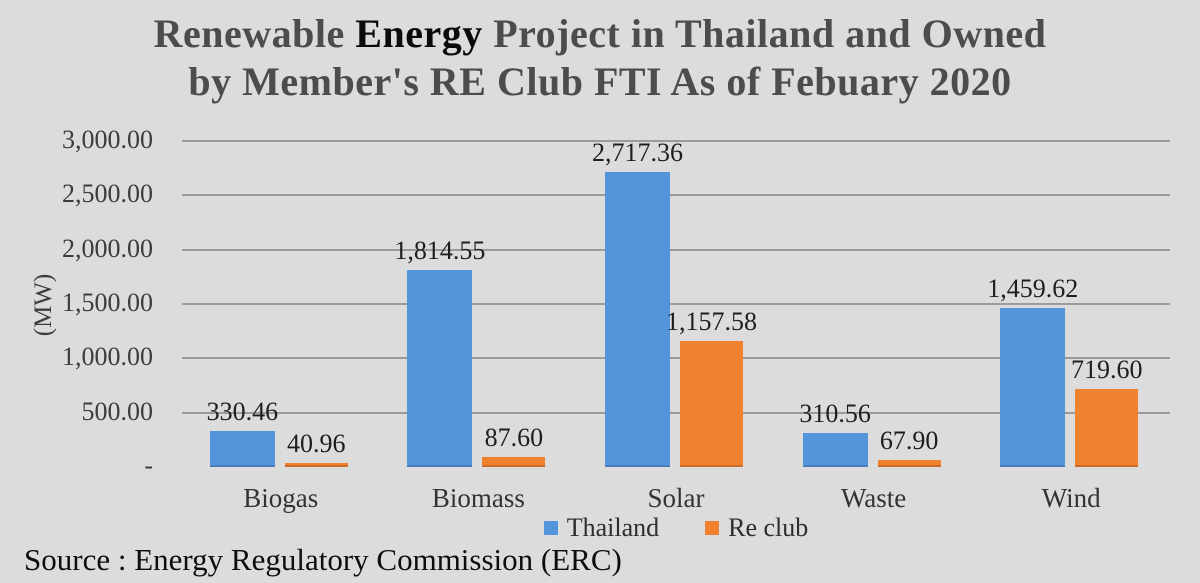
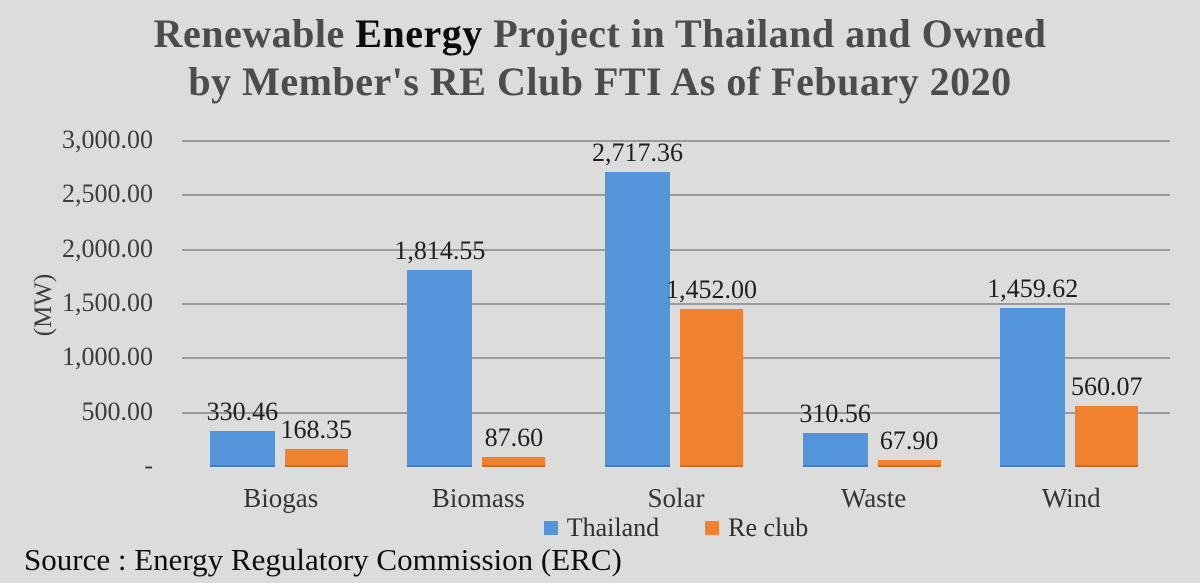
Re club/Biogas: 40.96 -> 168.35
Re club/Solar: 1,157.58 -> 1,452.00
Re club/Wind: 719.60 -> 560.07
